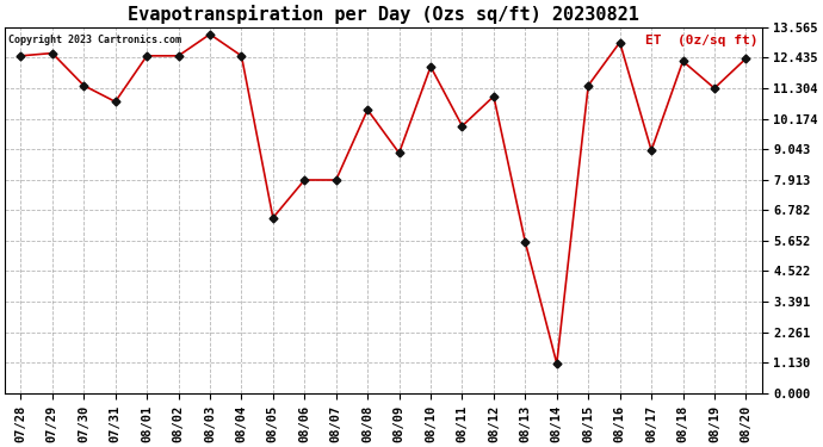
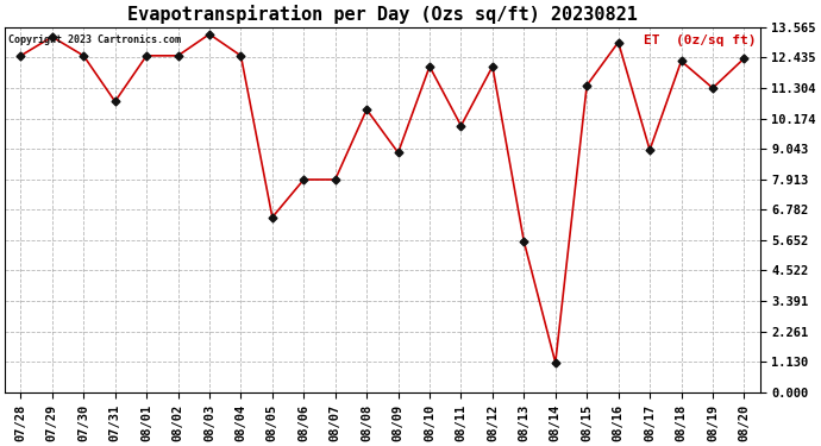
07/29: 12.6 -> 13.2
07/30: 11.4 -> 12.5
08/12: 11.0 -> 12.1
